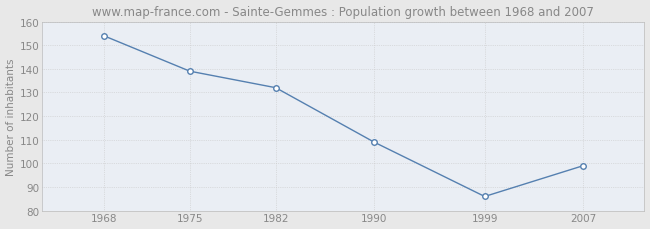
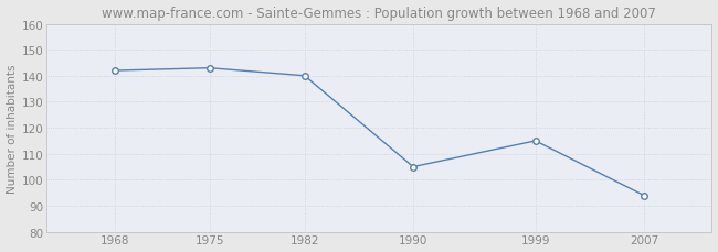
1968: 154 -> 142
1975: 139 -> 143
1982: 132 -> 140
1990: 109 -> 105
1999: 86 -> 115
2007: 99 -> 94
